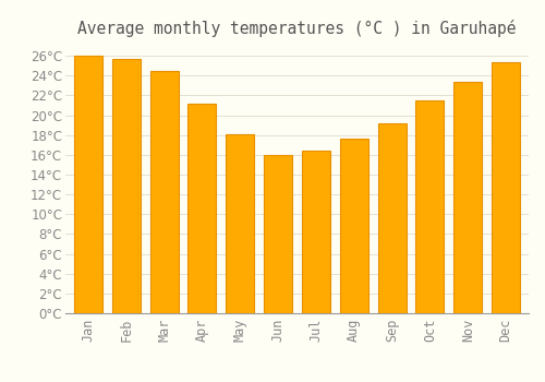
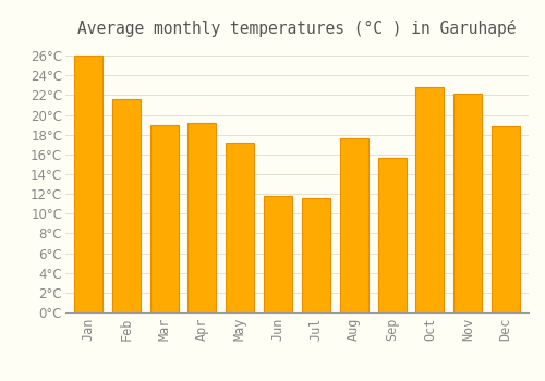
Feb: 25.7°C -> 21.6°C
Mar: 24.5°C -> 19.0°C
Apr: 21.2°C -> 19.2°C
May: 18.1°C -> 17.2°C
Jun: 16.0°C -> 11.8°C
Jul: 16.4°C -> 11.6°C
Sep: 19.2°C -> 15.6°C
Oct: 21.5°C -> 22.8°C
Nov: 23.4°C -> 22.2°C
Dec: 25.3°C -> 18.8°C
